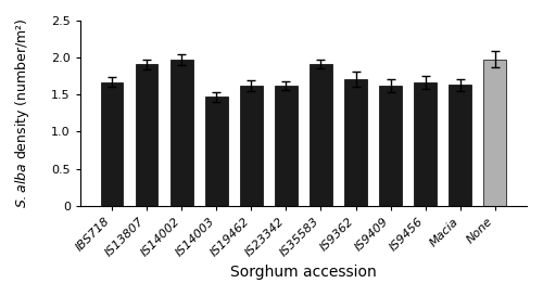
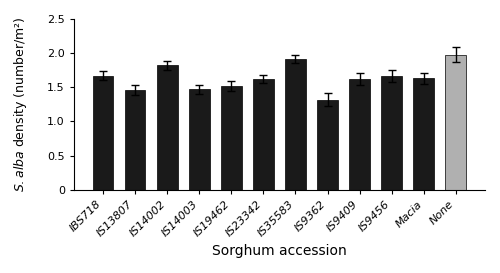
IS13807: 1.91 -> 1.46
IS14002: 1.97 -> 1.82
IS19462: 1.62 -> 1.52
IS9362: 1.71 -> 1.32
